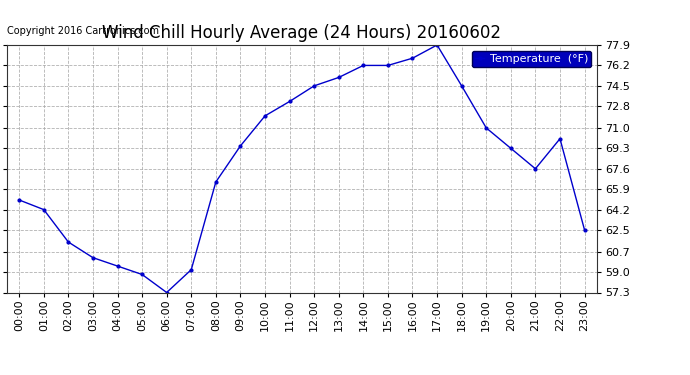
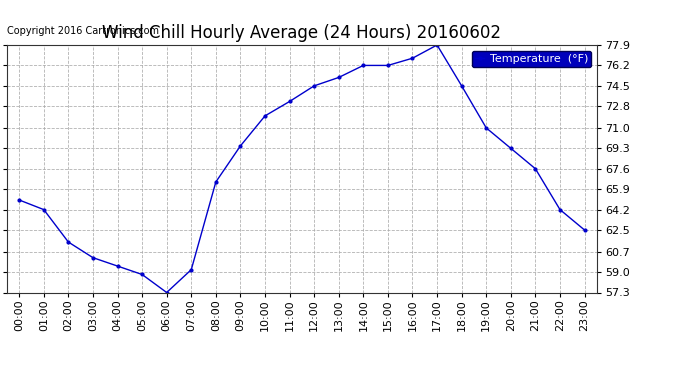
22:00: 70.1 -> 64.2
